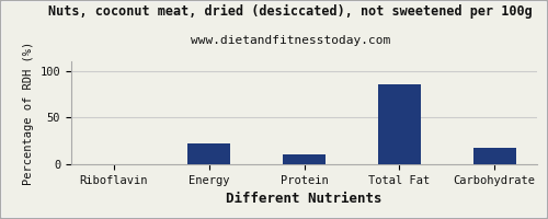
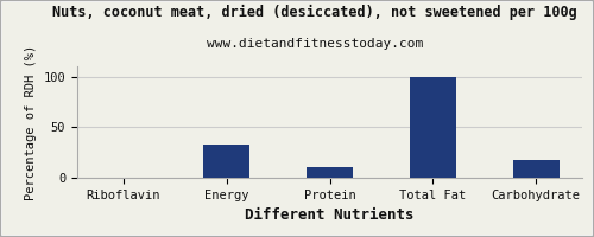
Energy: 22 -> 33
Total Fat: 86 -> 100
